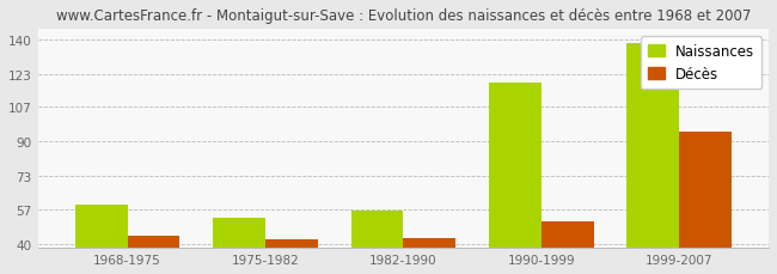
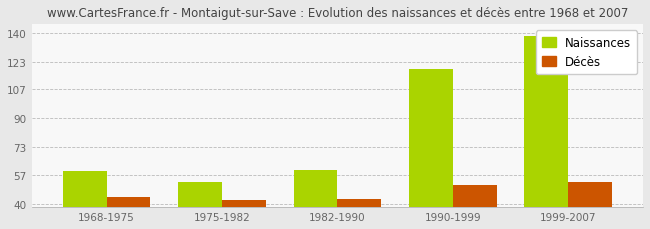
Naissances/1982-1990: 56 -> 60
Décès/1999-2007: 95 -> 53
